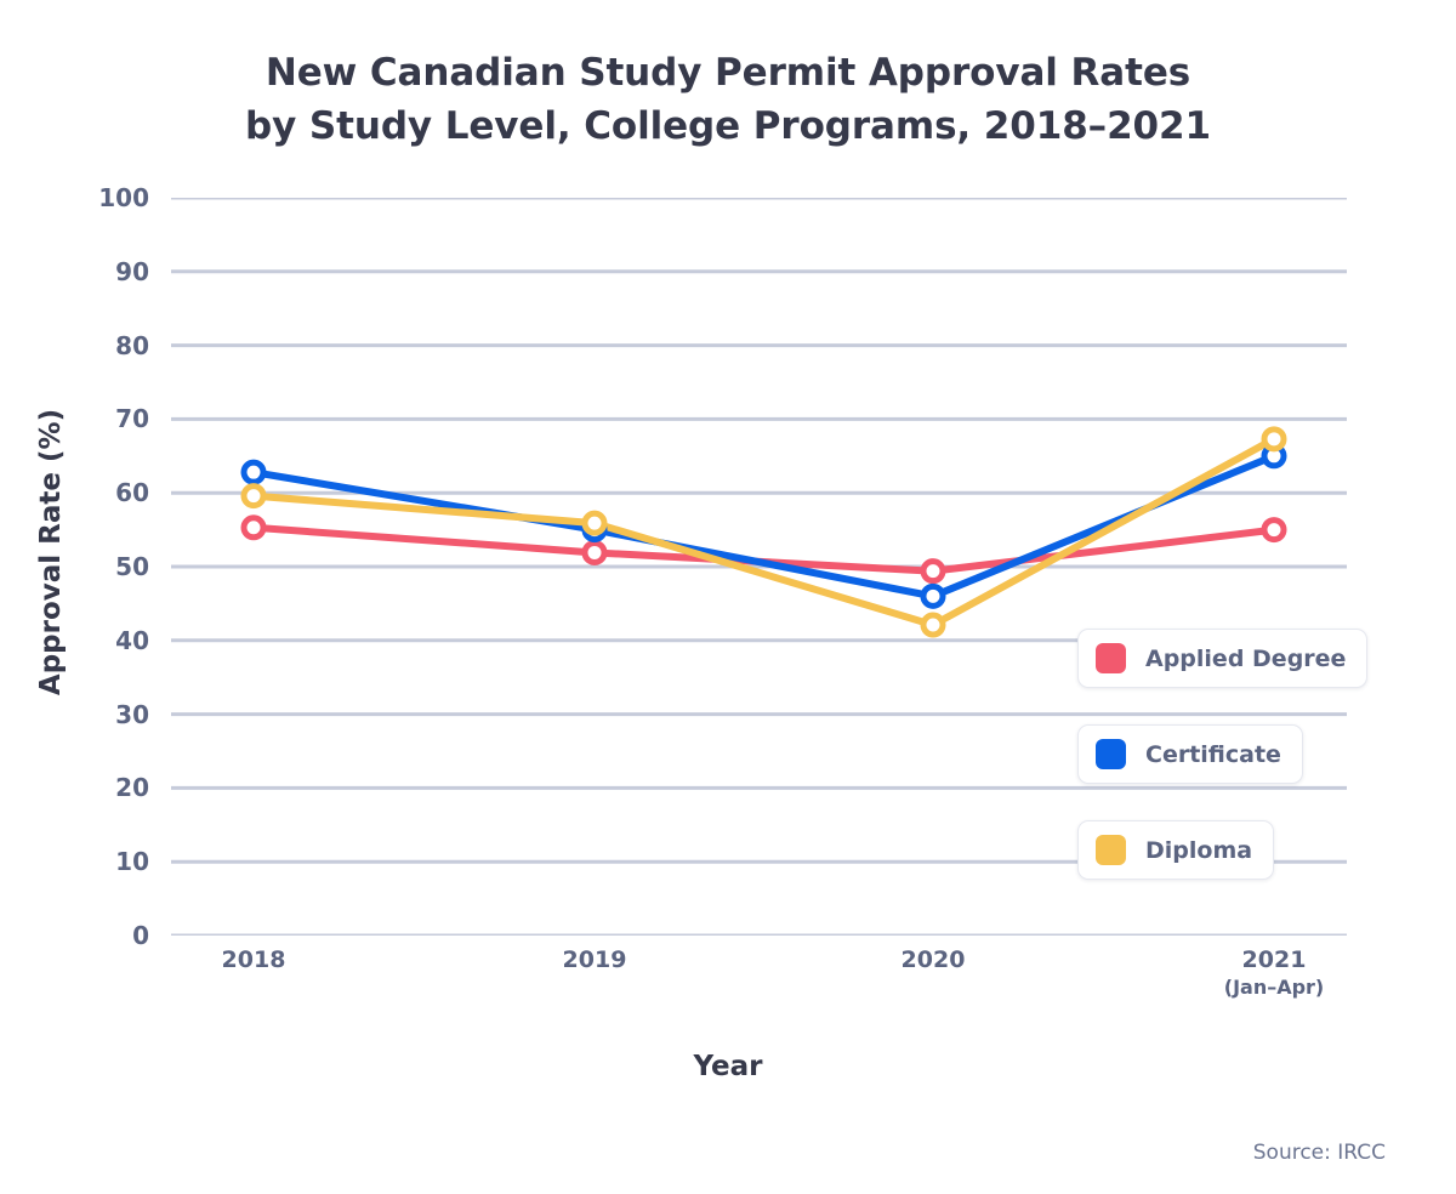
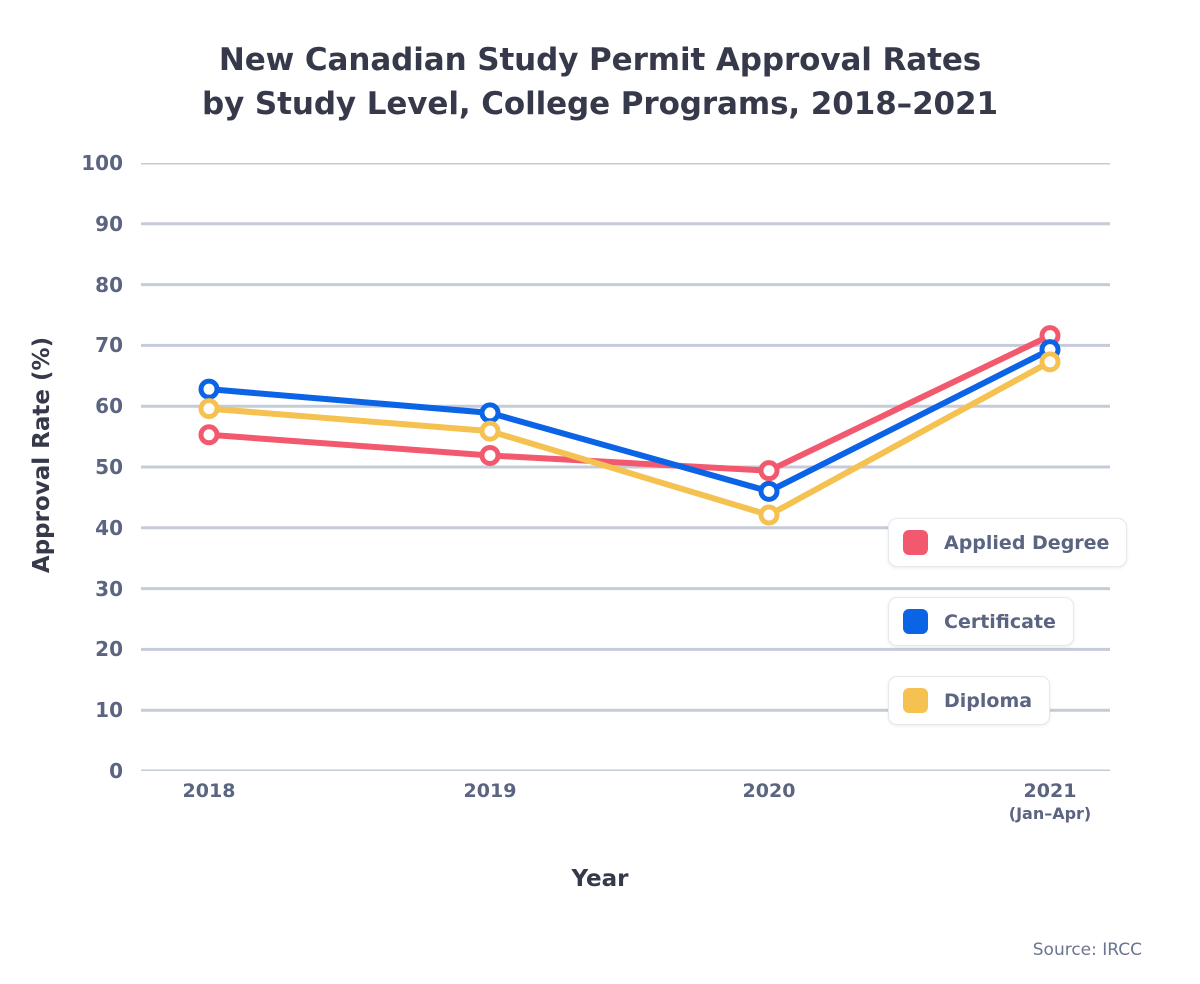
Certificate/2019: 55 -> 59
Applied Degree/2021: 55 -> 72
Certificate/2021: 65 -> 69
